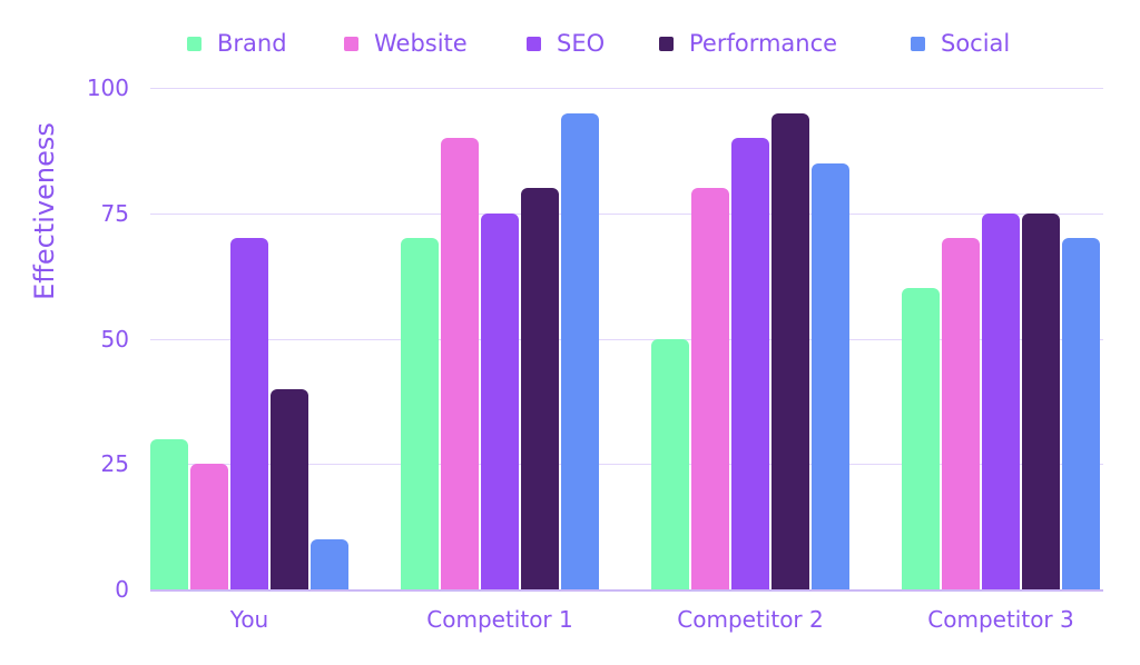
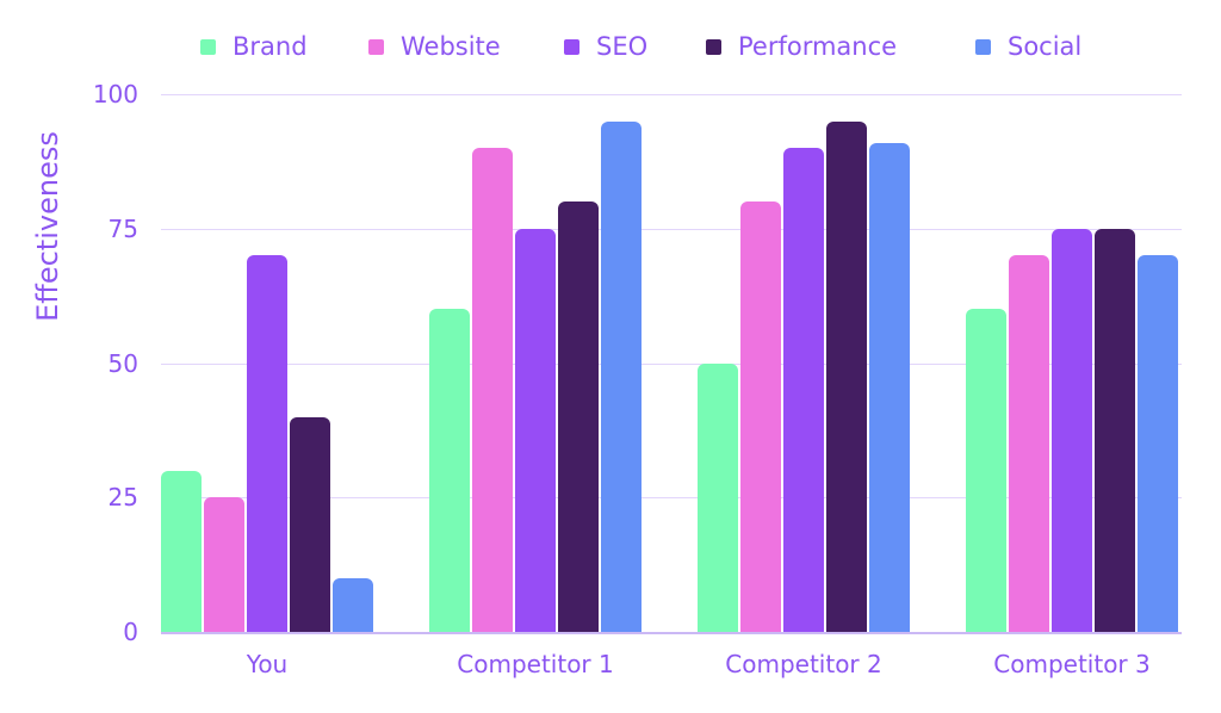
Brand/Competitor 1: 70 -> 60
Social/Competitor 2: 85 -> 91
